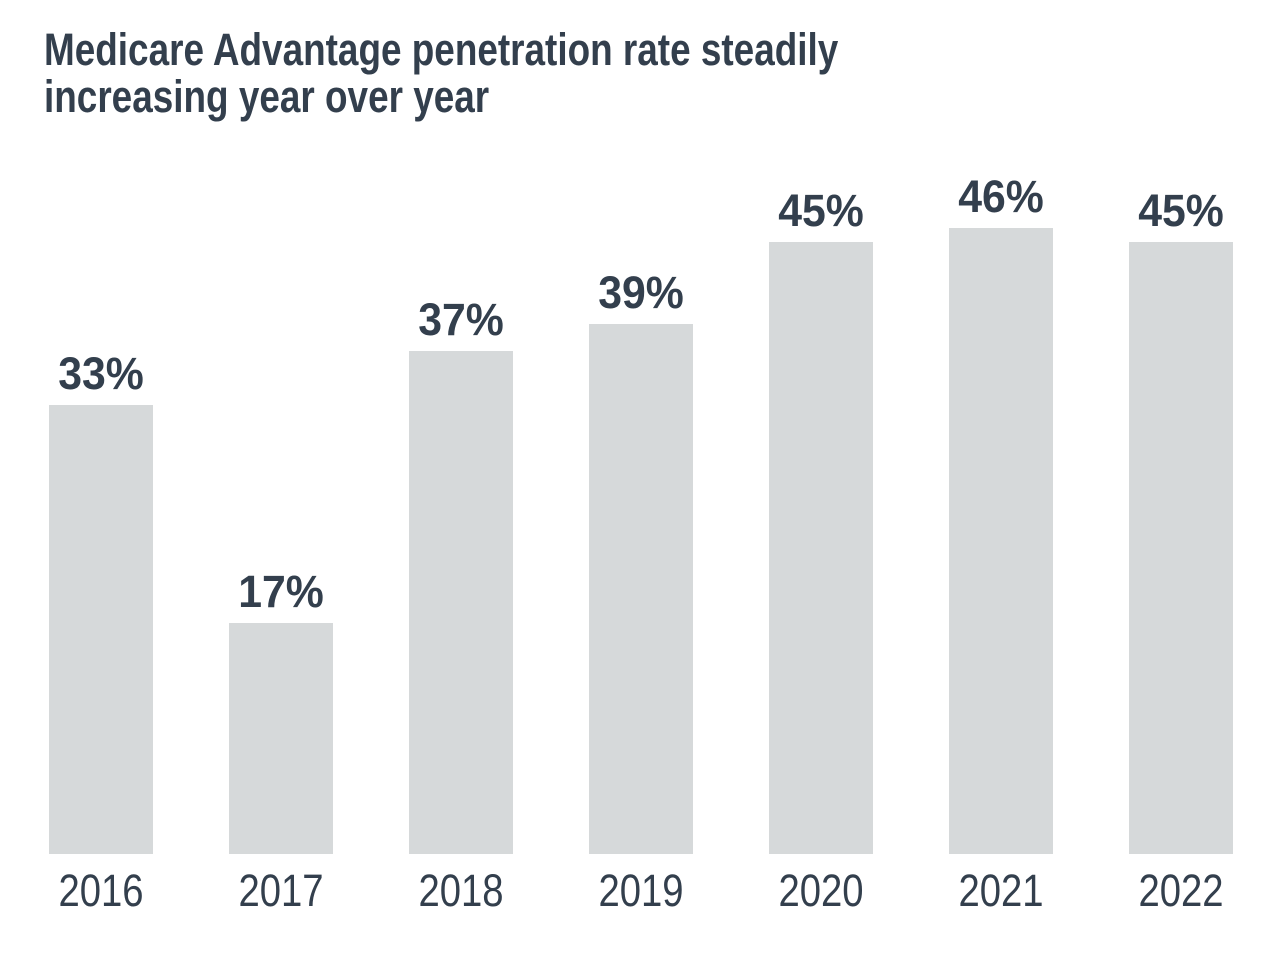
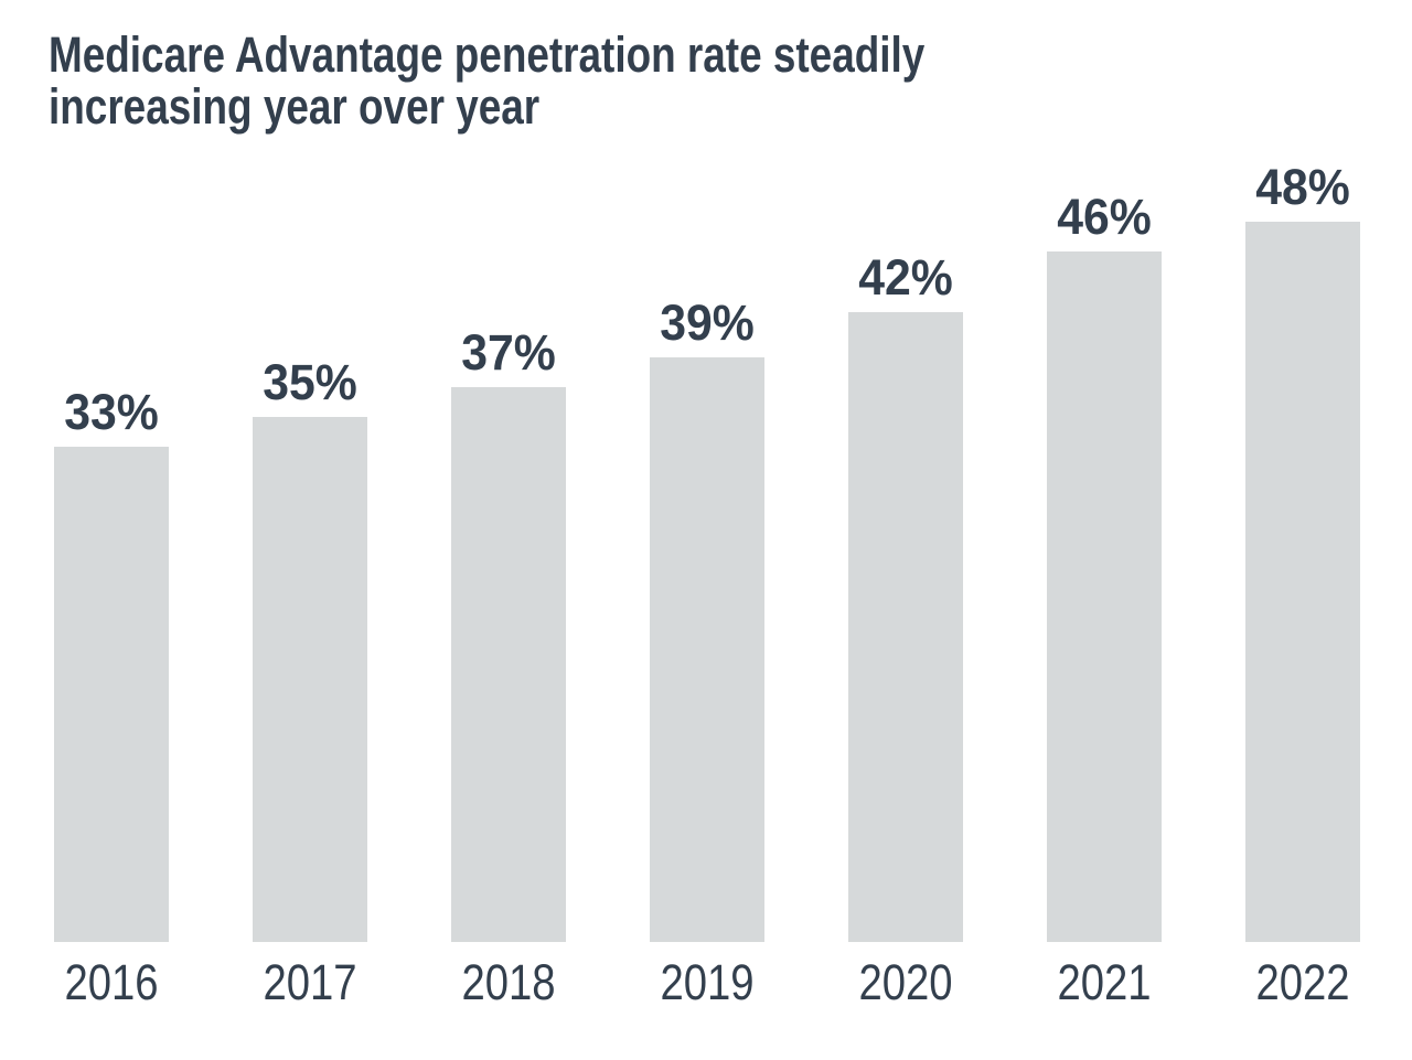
2017: 17% -> 35%
2020: 45% -> 42%
2022: 45% -> 48%
